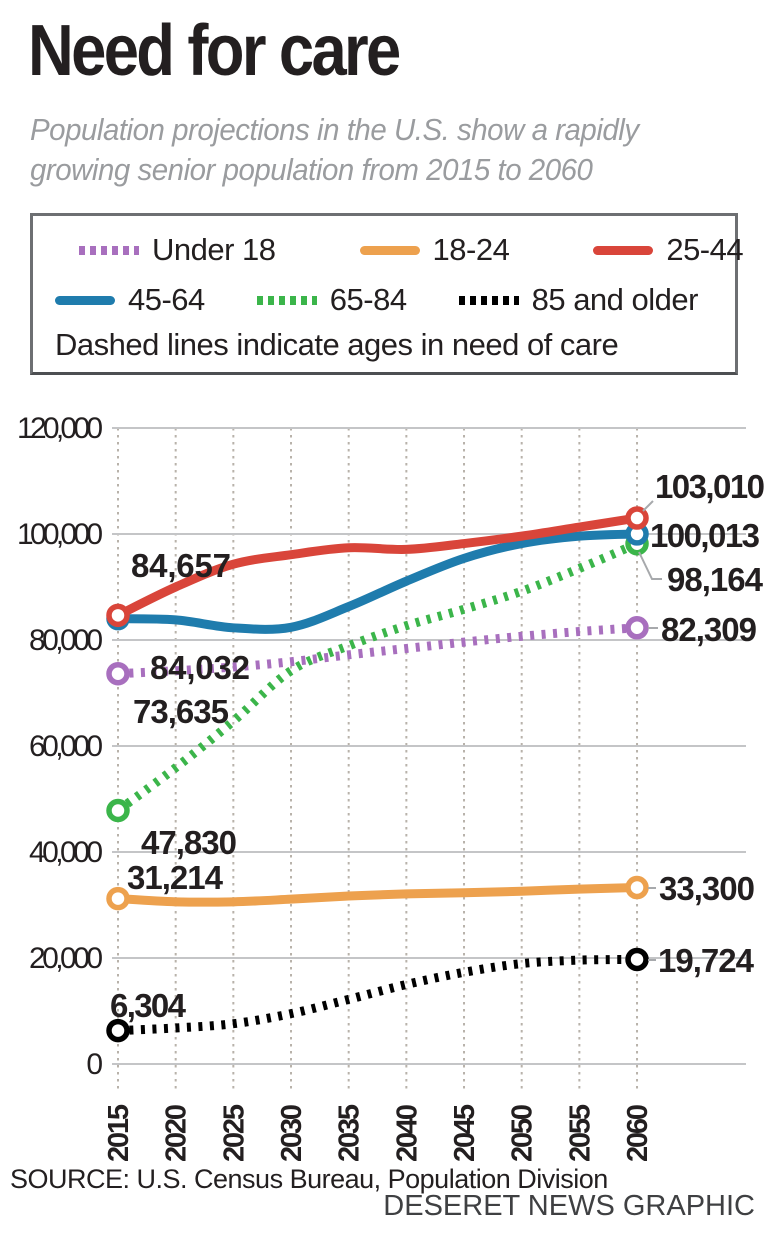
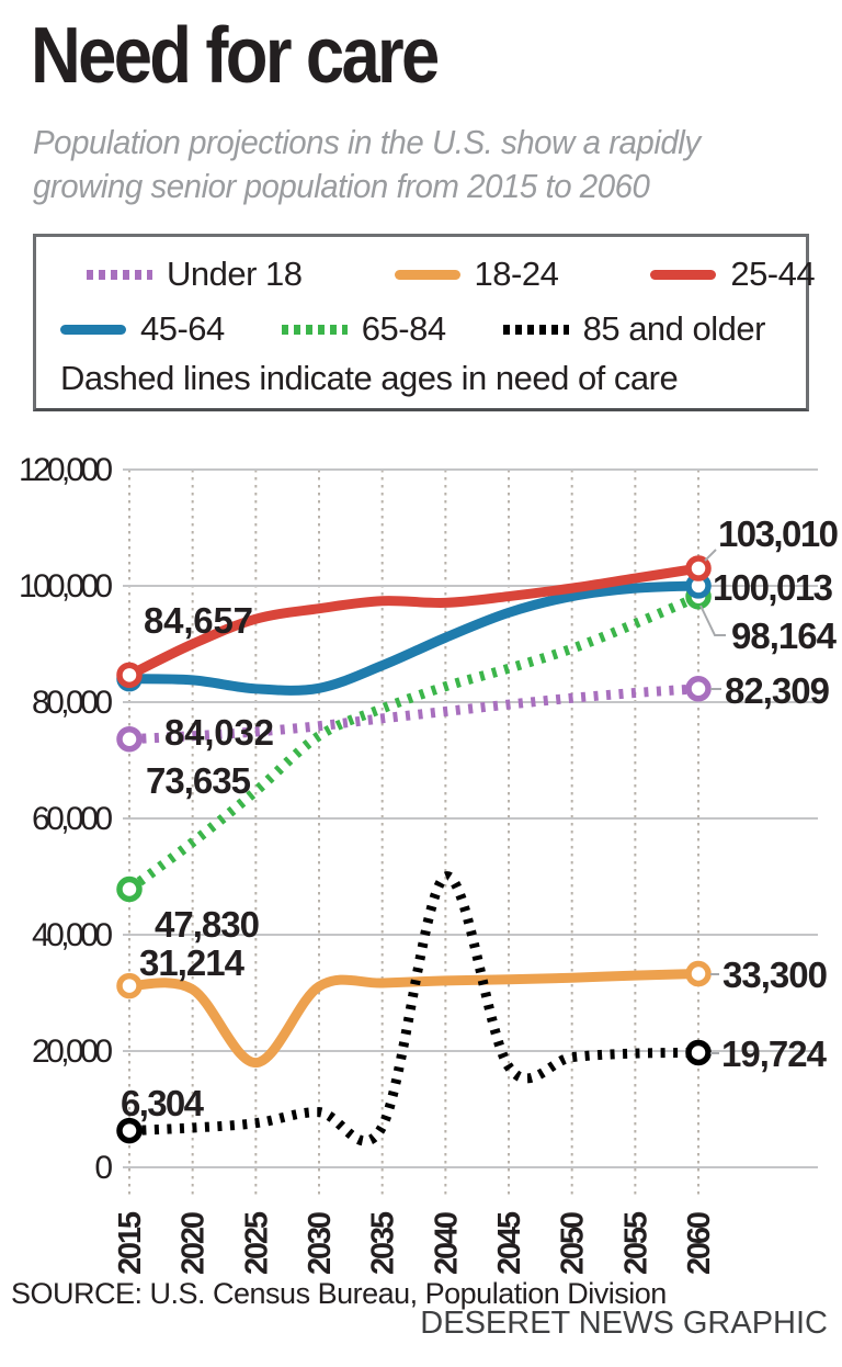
18-24/2025: 31000 -> 18000
85 and older/2035: 12000 -> 7000
85 and older/2040: 15000 -> 50000
